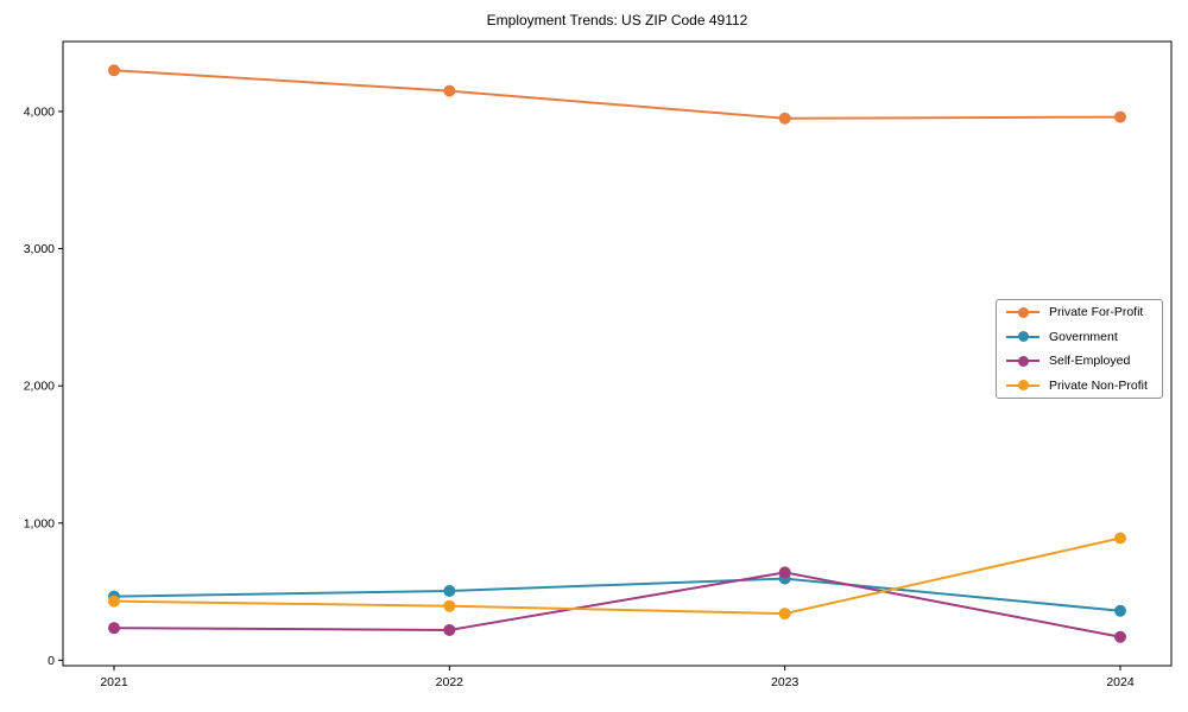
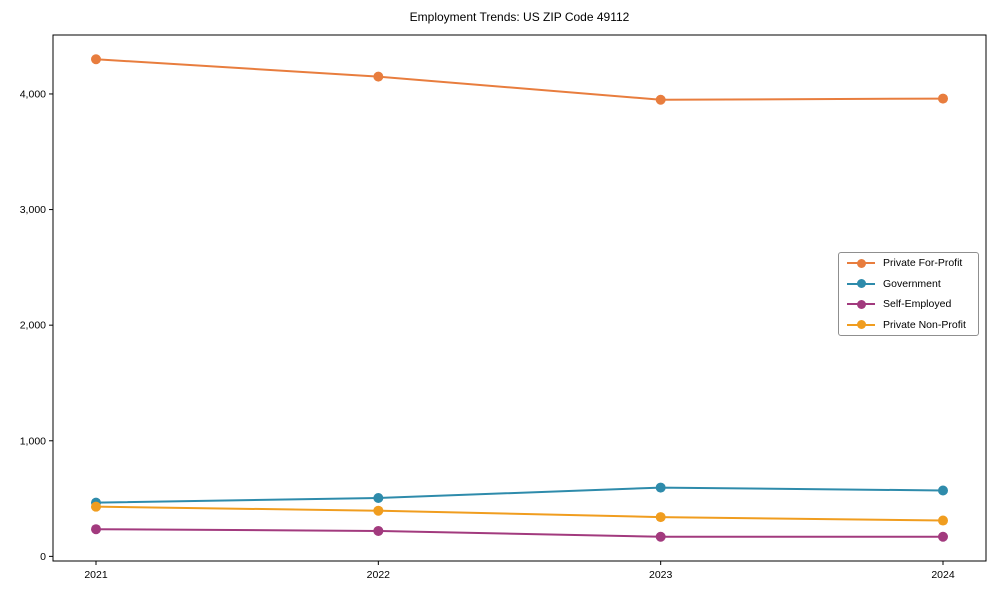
Self-Employed/2023: 640 -> 170
Government/2024: 360 -> 570
Private Non-Profit/2024: 890 -> 310
